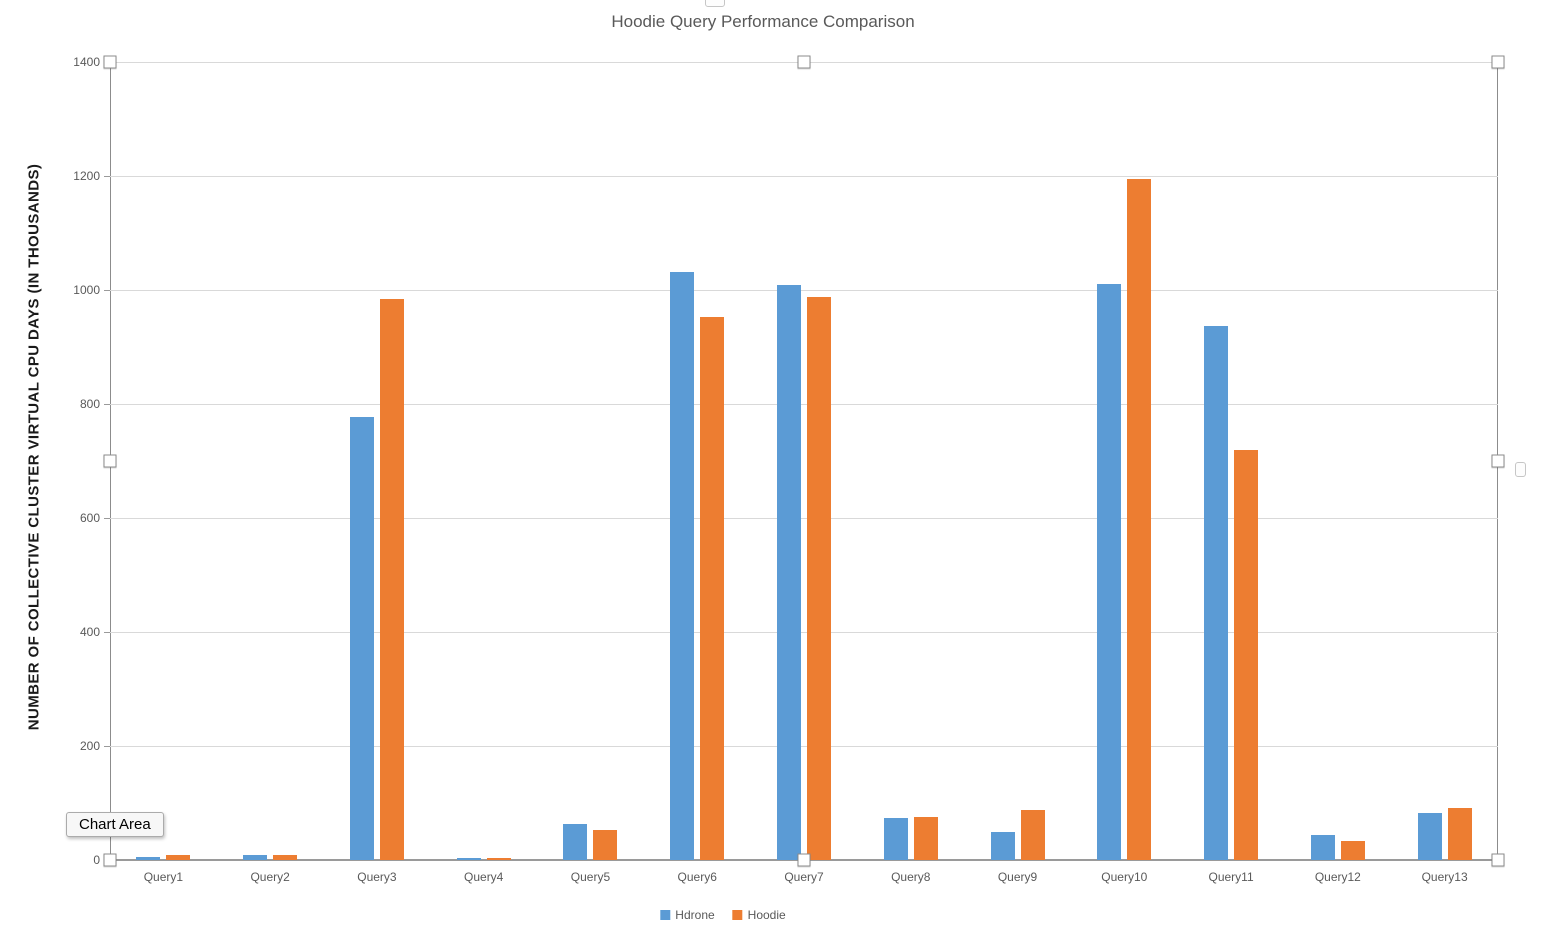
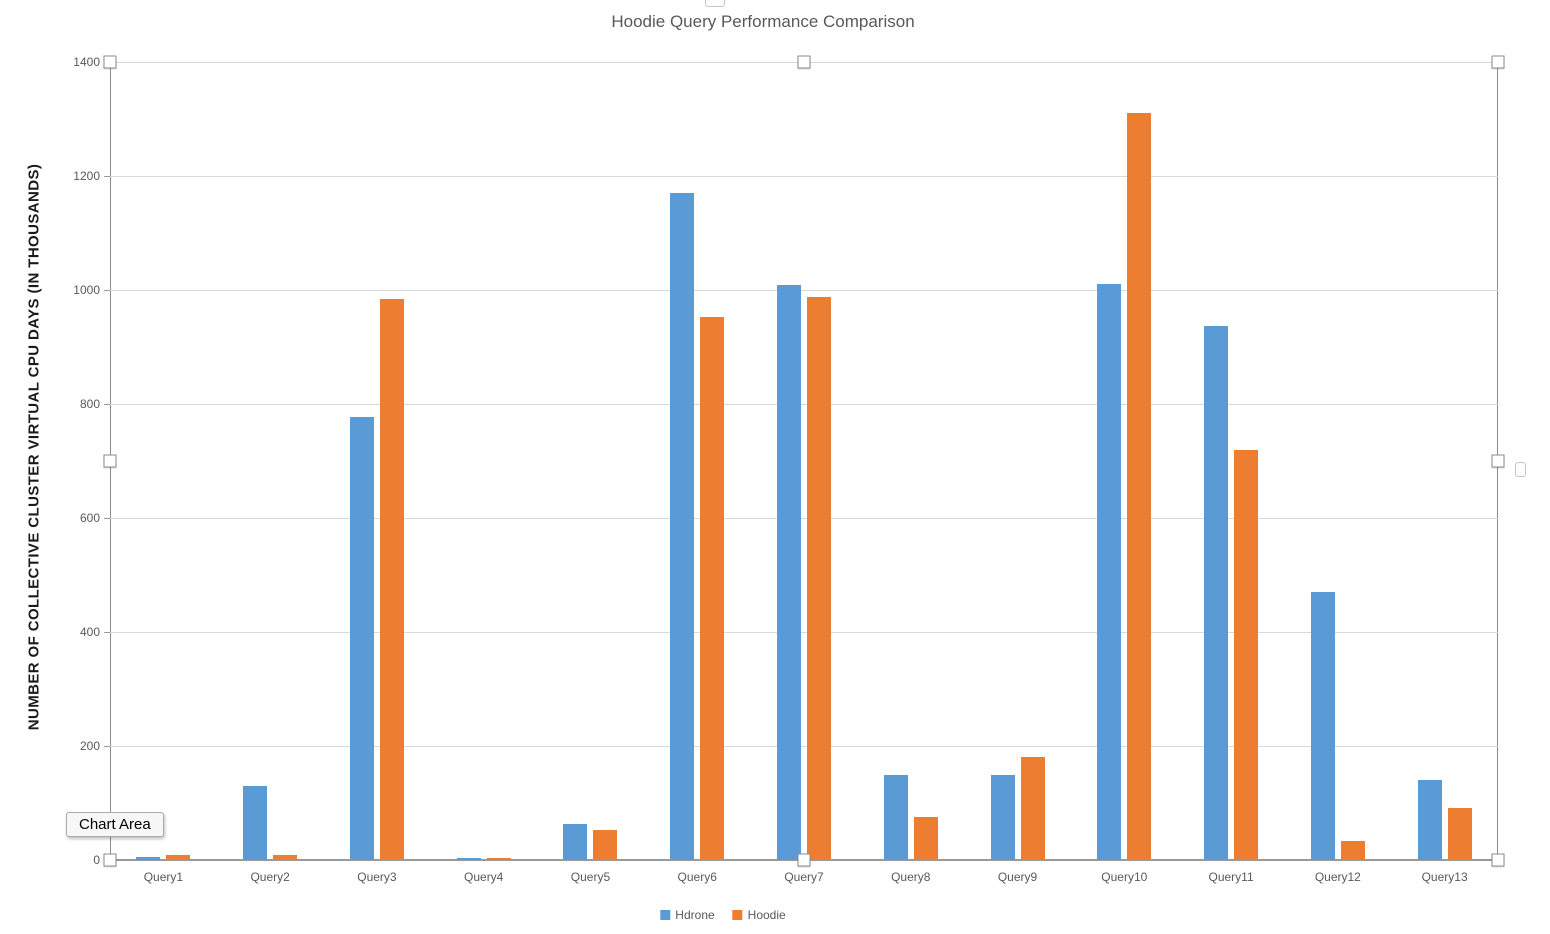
Hdrone/Query2: 10 -> 130
Hdrone/Query6: 1030 -> 1170
Hdrone/Query8: 70 -> 150
Hdrone/Query9: 50 -> 150
Hoodie/Query9: 90 -> 180
Hoodie/Query10: 1200 -> 1310
Hdrone/Query12: 40 -> 470
Hdrone/Query13: 80 -> 140
